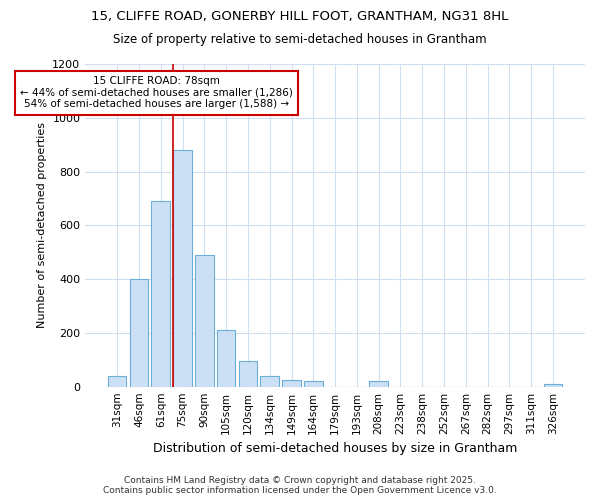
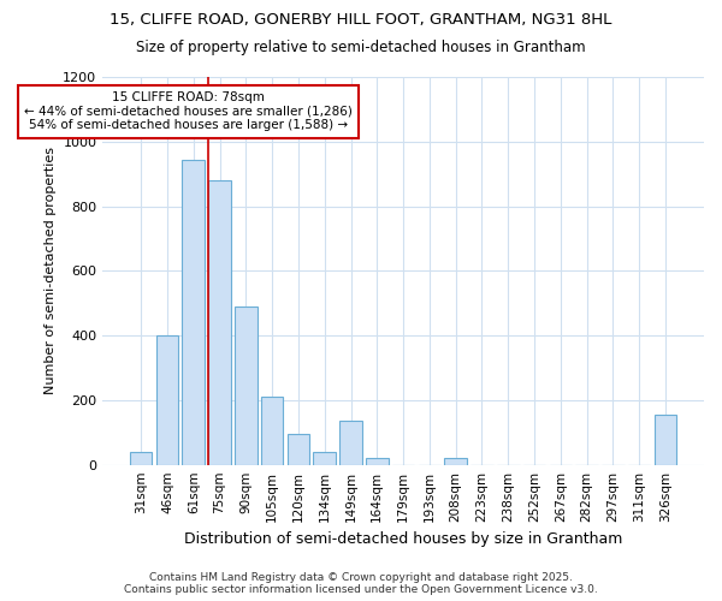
61sqm: 690 -> 945
149sqm: 25 -> 135
326sqm: 10 -> 155
